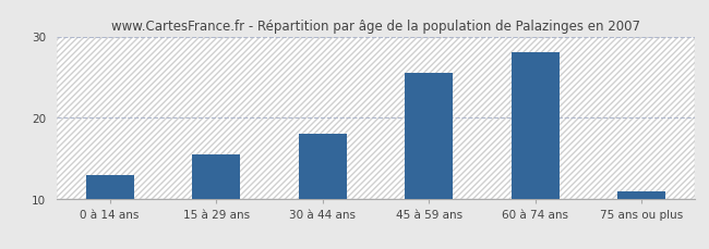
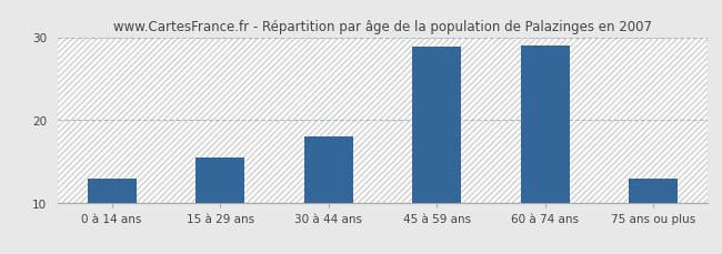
45 à 59 ans: 25.5 -> 28.8
60 à 74 ans: 28.0 -> 29.0
75 ans ou plus: 11.0 -> 13.0
